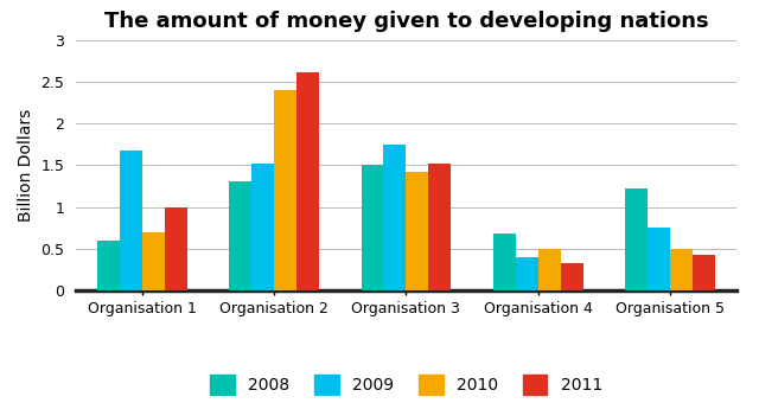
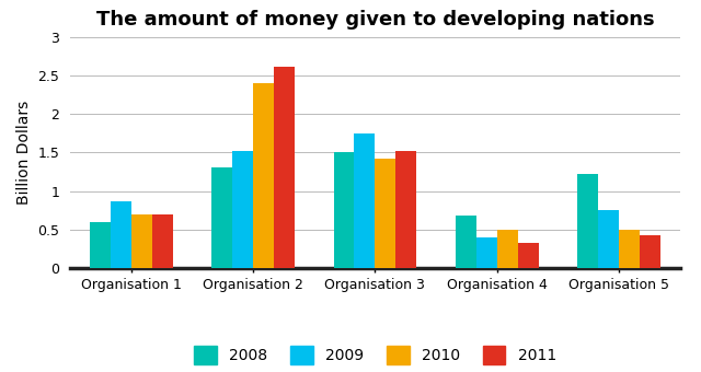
2009/Organisation 1: 1.68 -> 0.87
2011/Organisation 1: 1.00 -> 0.70
